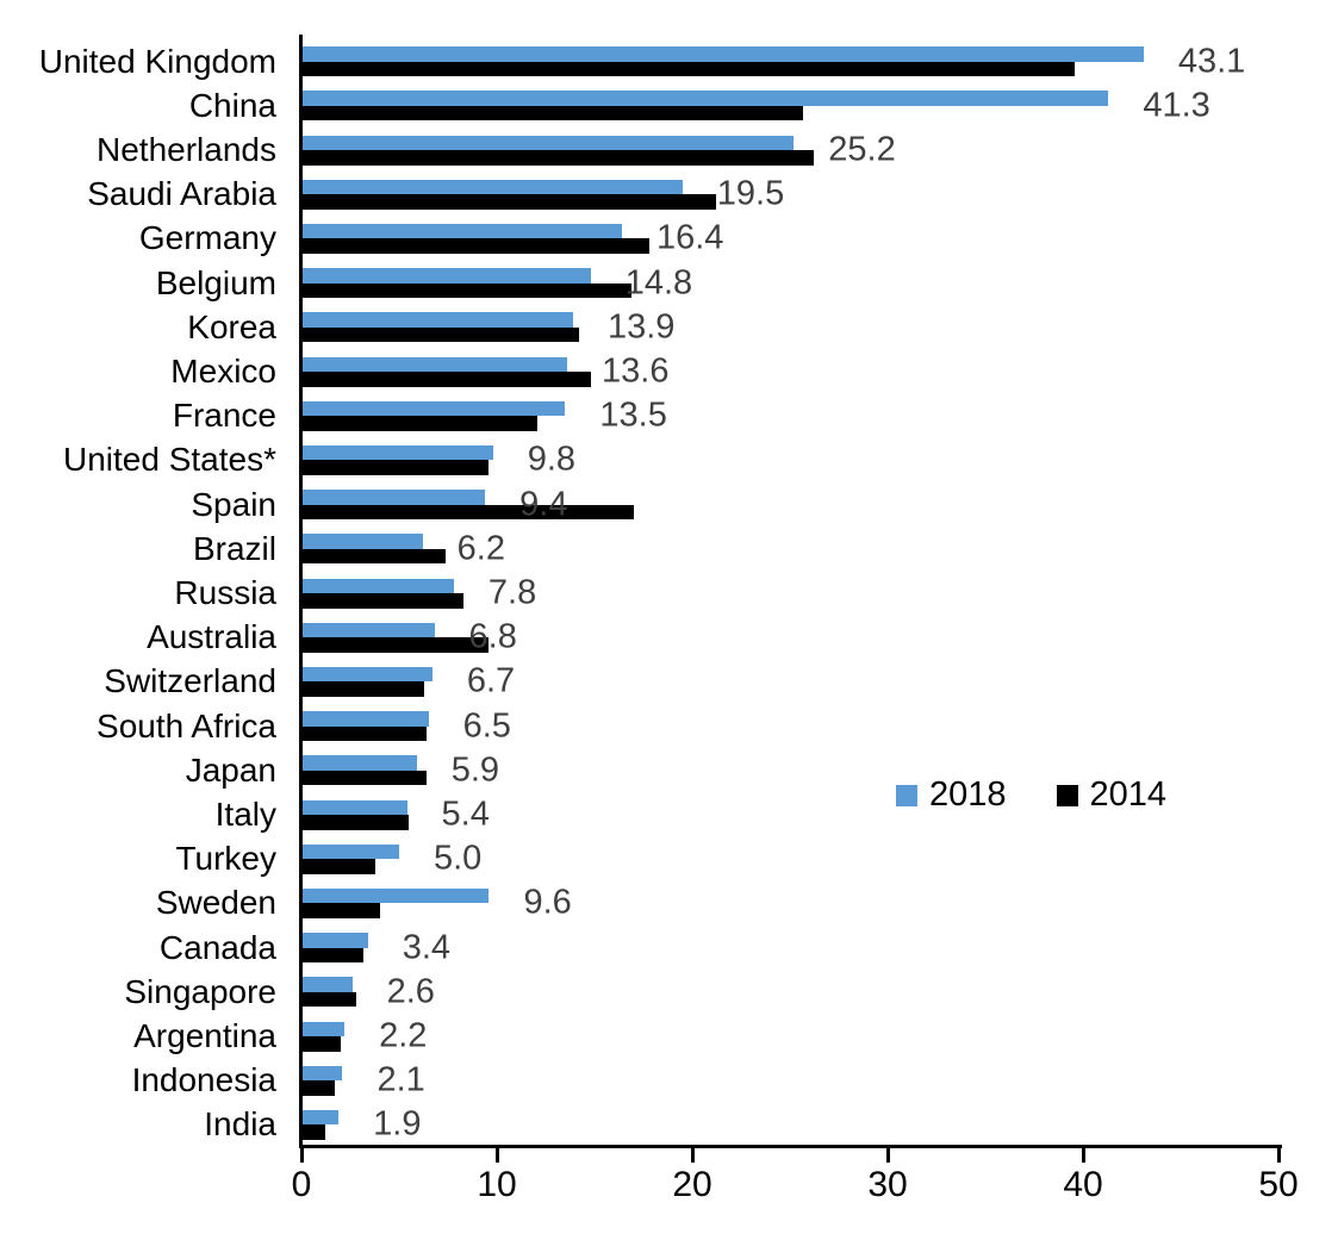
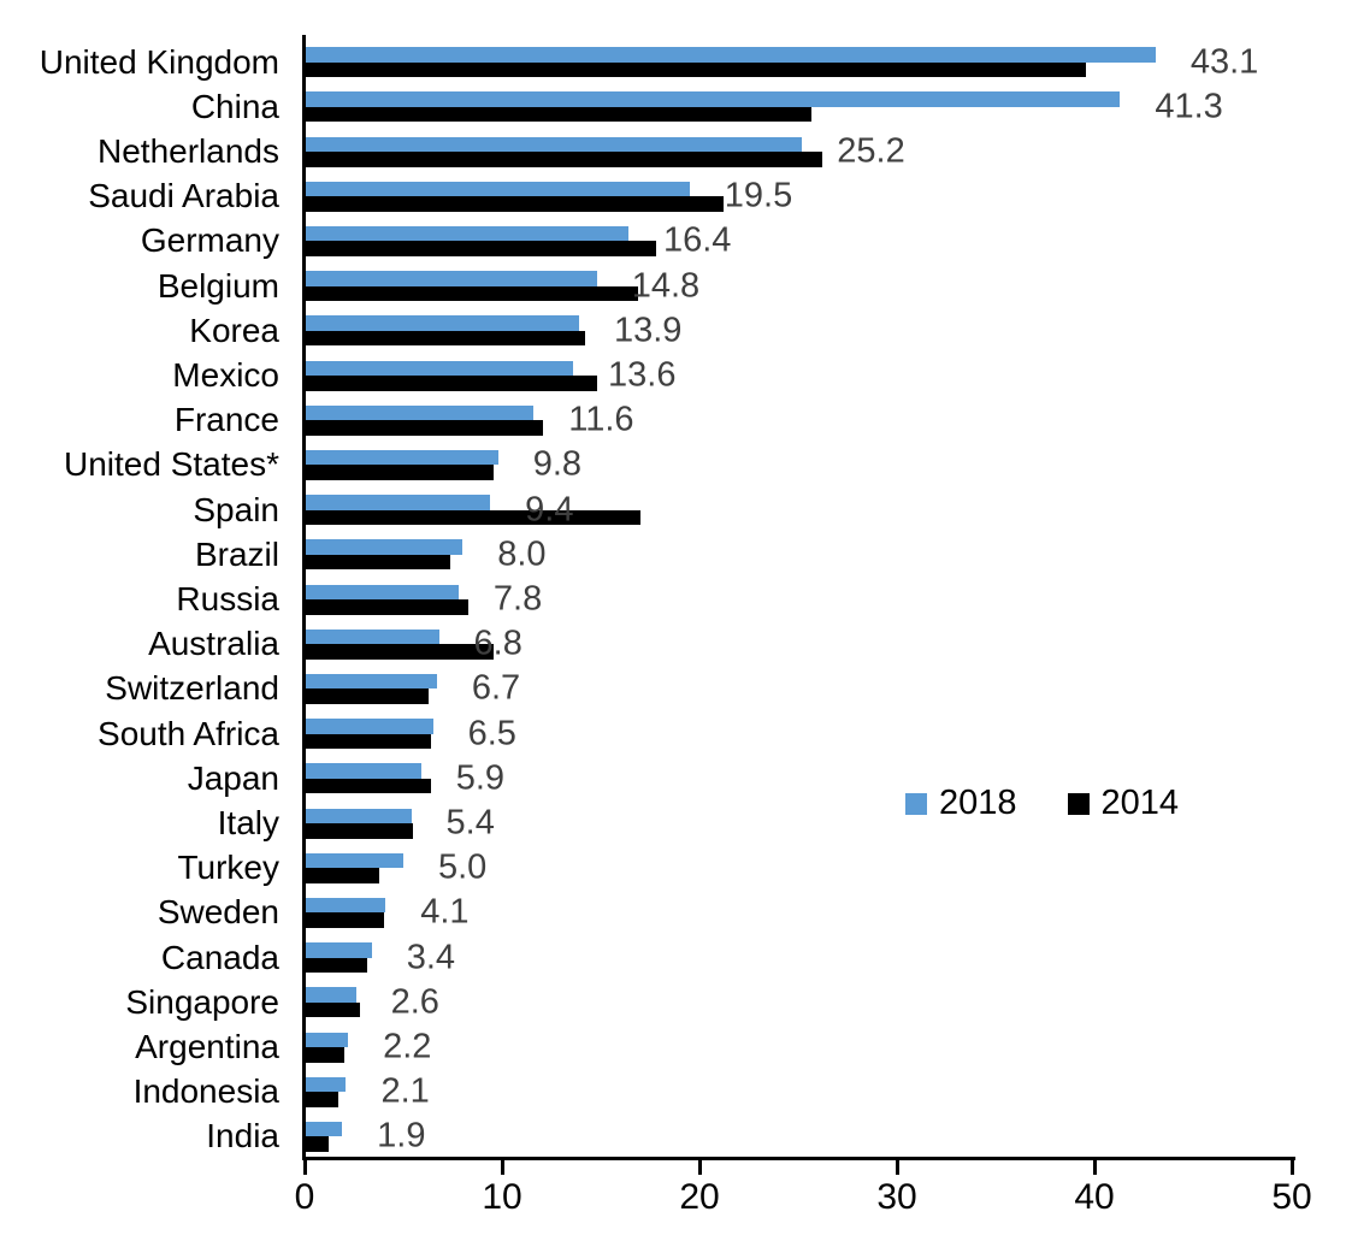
2018/France: 13.5 -> 11.6
2018/Brazil: 6.2 -> 8.0
2018/Sweden: 9.6 -> 4.1
